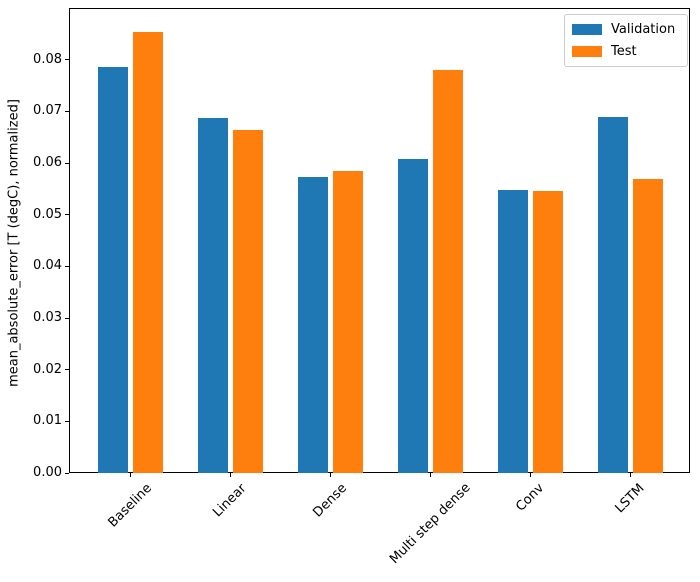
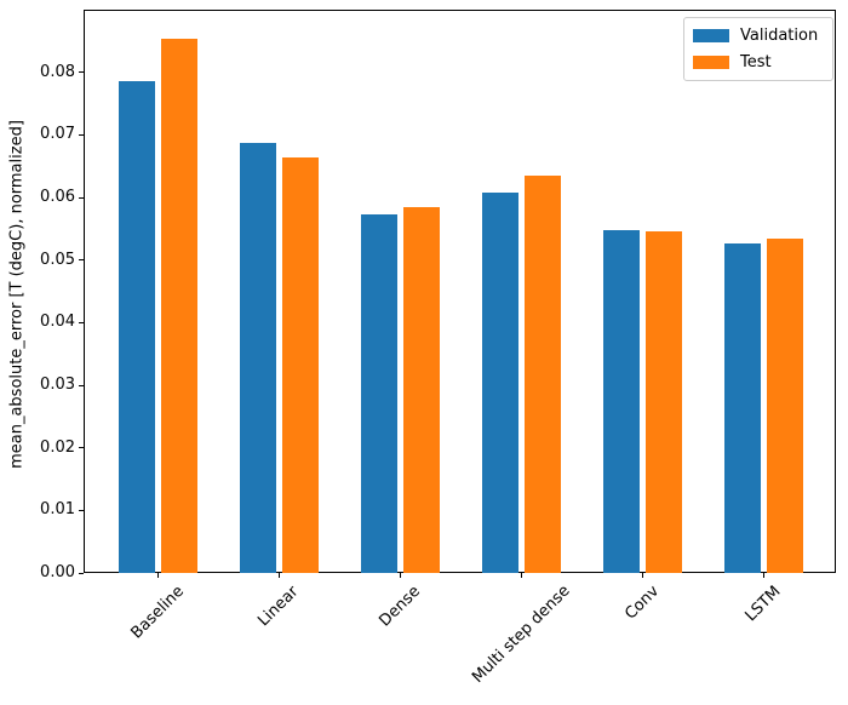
Test/Multi step dense: 0.078 -> 0.064
Validation/LSTM: 0.069 -> 0.053
Test/LSTM: 0.057 -> 0.053
